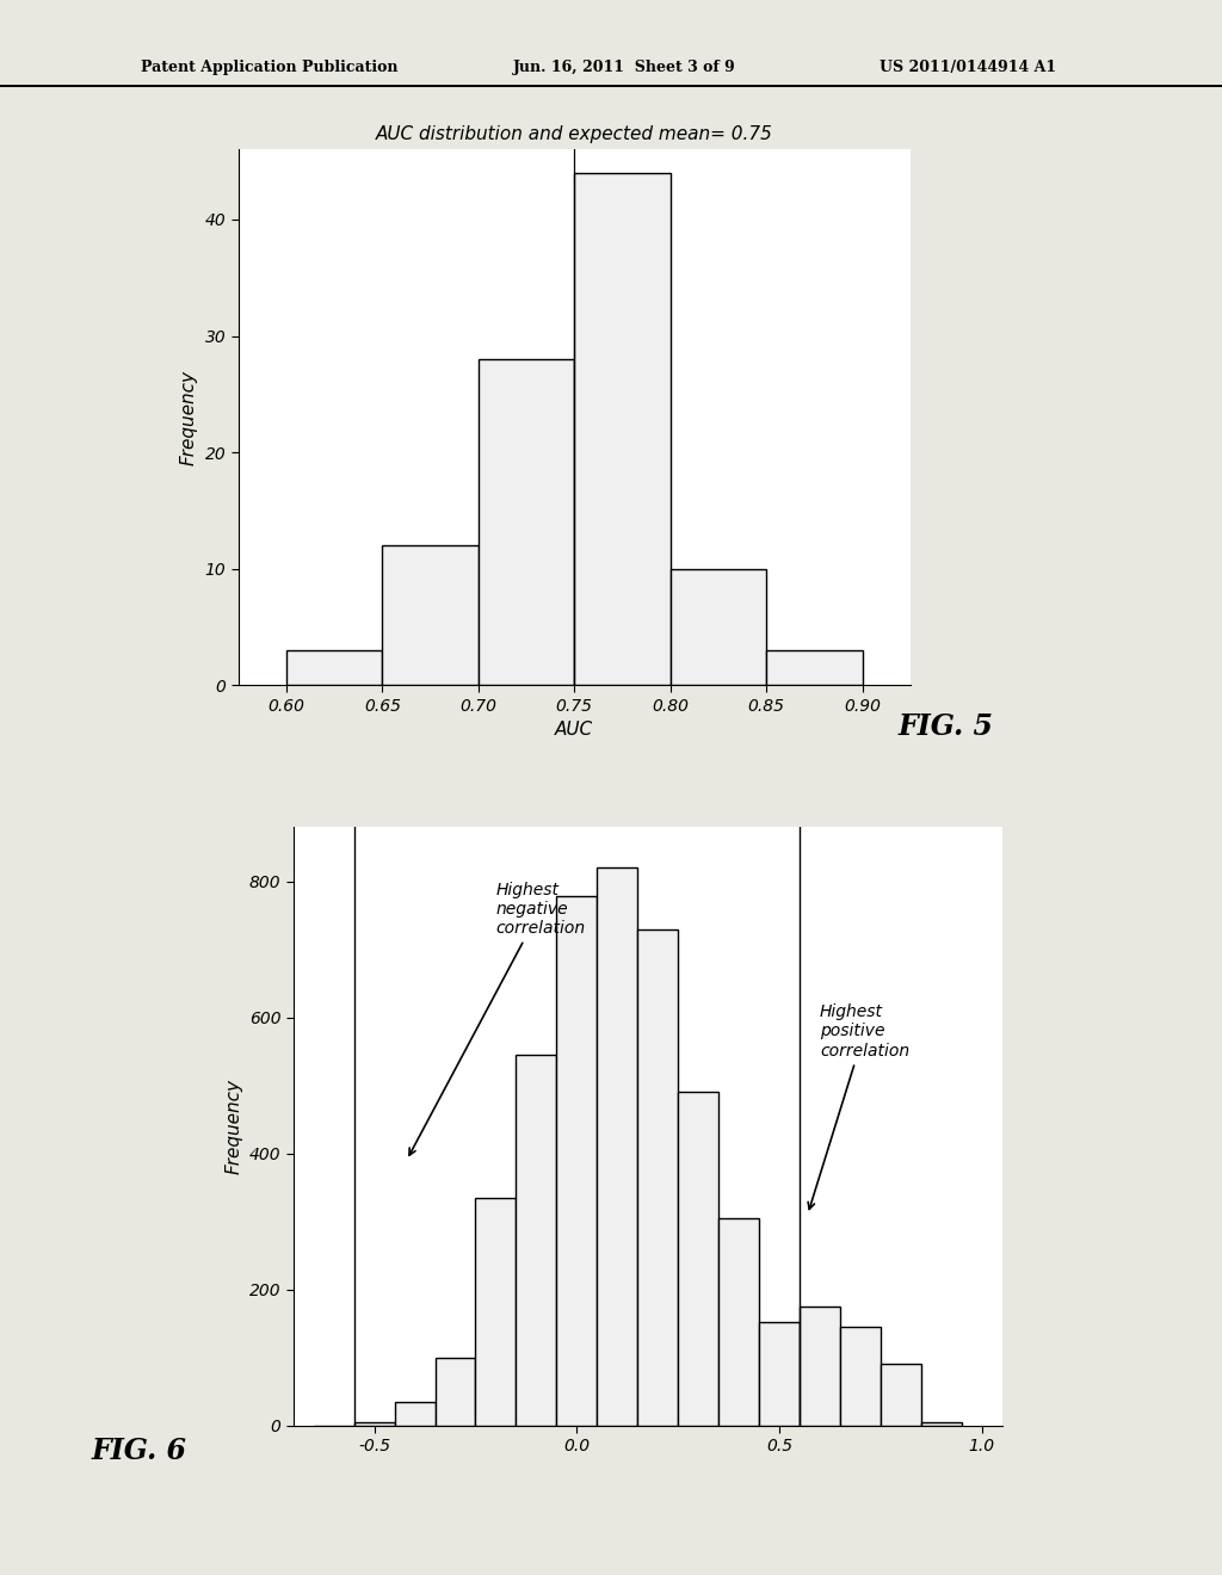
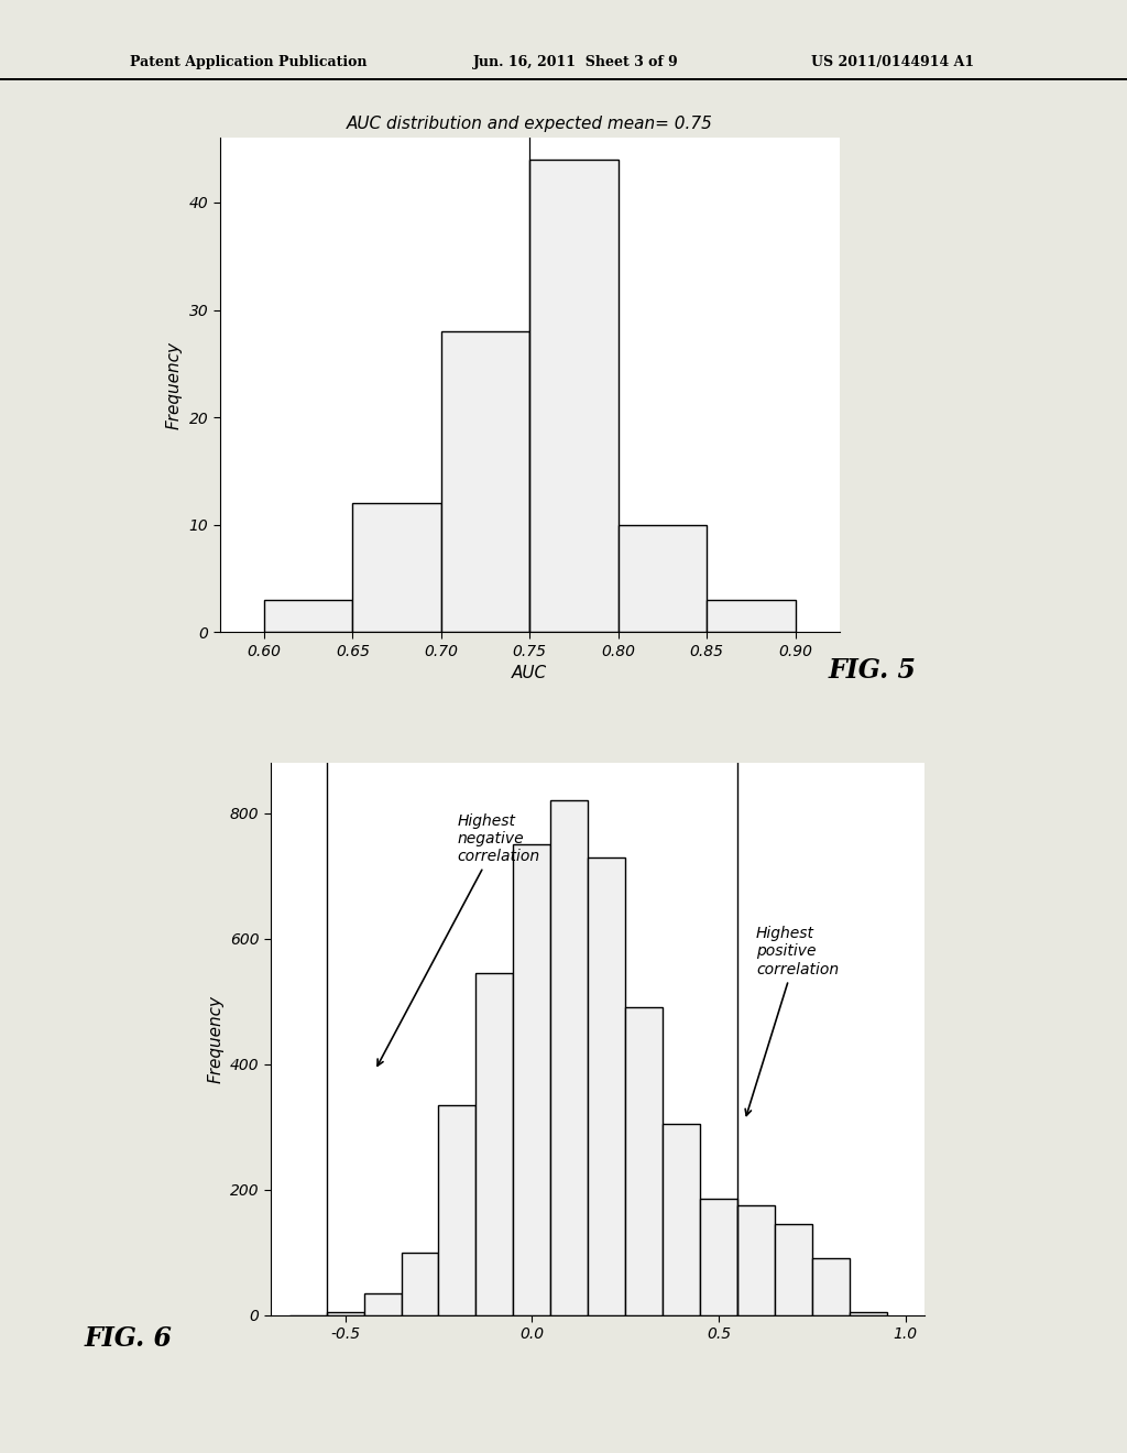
0.0: 778 -> 750
0.5: 152 -> 185
